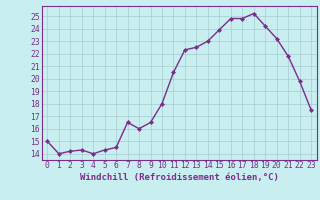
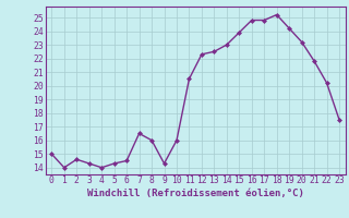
2: 14.2 -> 14.6
9: 16.5 -> 14.3
10: 18.0 -> 16.0
22: 19.8 -> 20.2
